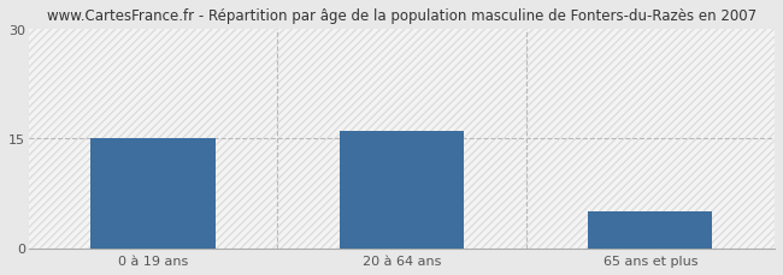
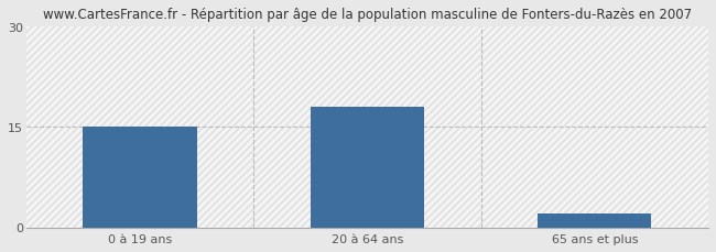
20 à 64 ans: 16 -> 18
65 ans et plus: 5 -> 2
